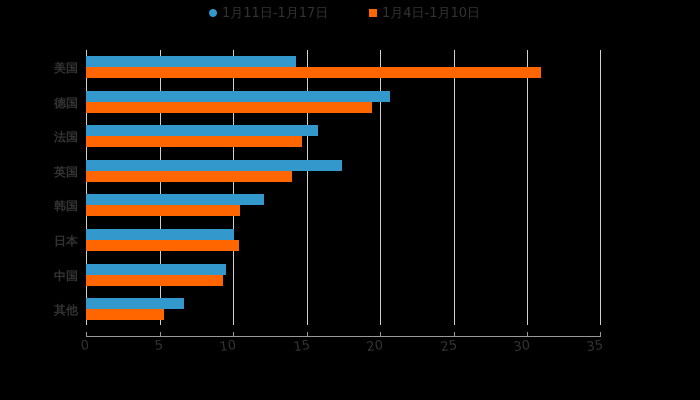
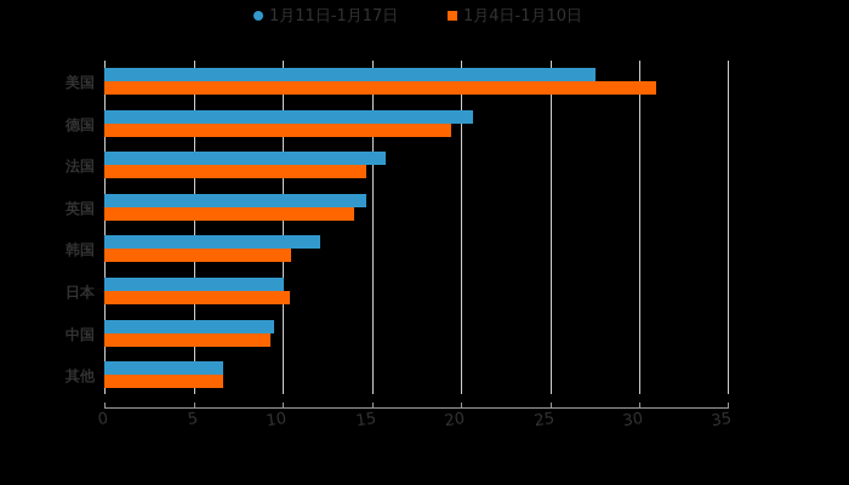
1月11日-1月17日/美国: 14.3 -> 27.6
1月11日-1月17日/英国: 17.4 -> 14.7
1月4日-1月10日/其他: 5.3 -> 6.7
